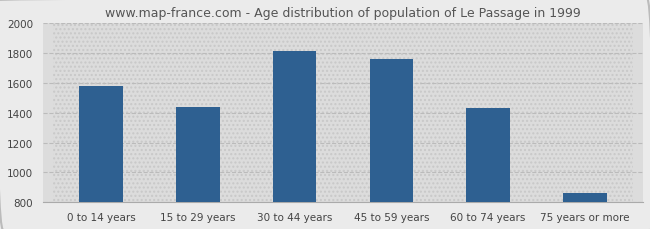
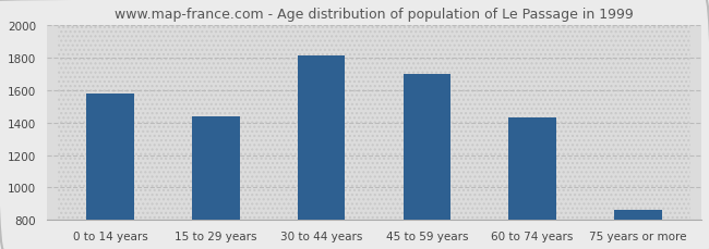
45 to 59 years: 1760 -> 1700
